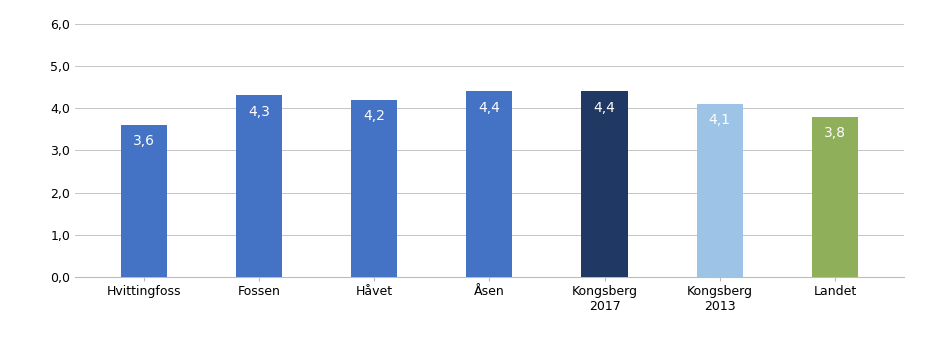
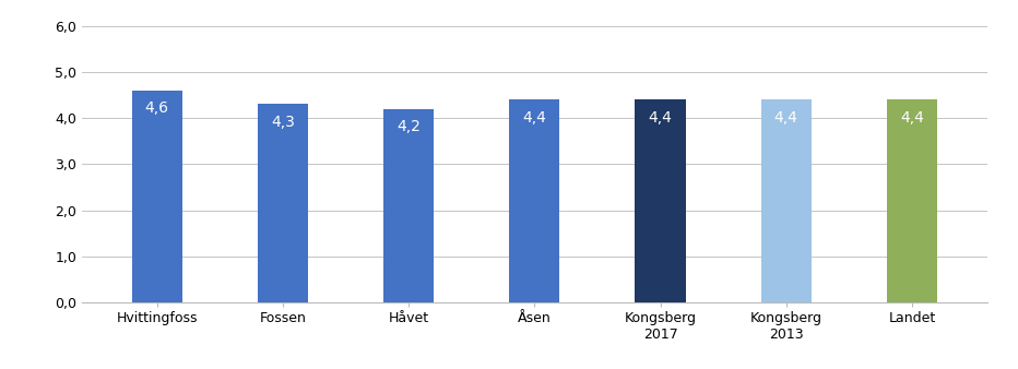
Hvittingfoss: 3,6 -> 4,6
Kongsberg 2013: 4,1 -> 4,4
Landet: 3,8 -> 4,4
